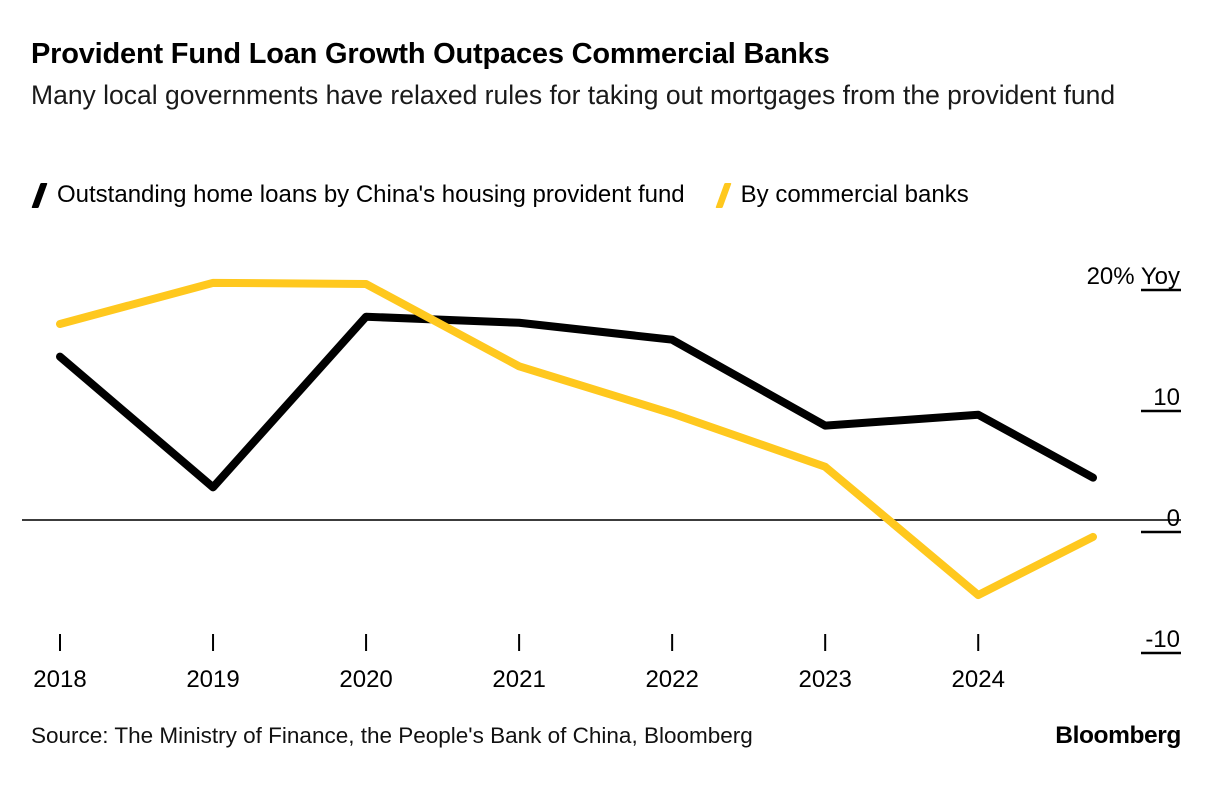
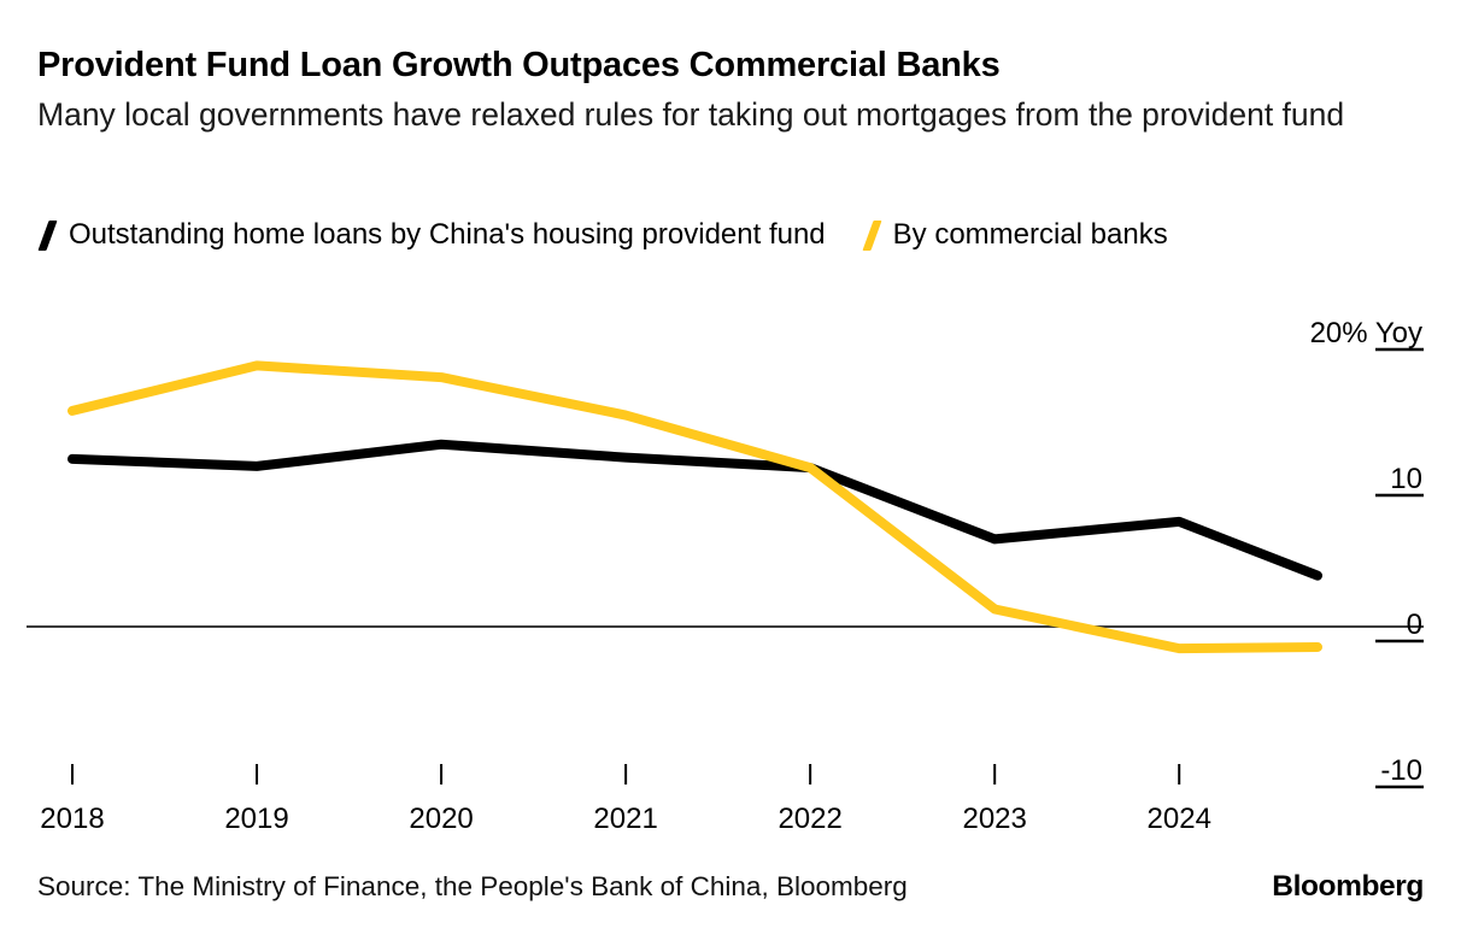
Outstanding home loans by China's housing provident fund/2018: 13.5 -> 11.5
By commercial banks/2018: 16.2 -> 14.8
Outstanding home loans by China's housing provident fund/2019: 2.7 -> 11.0
By commercial banks/2019: 19.6 -> 17.9
Outstanding home loans by China's housing provident fund/2020: 16.8 -> 12.5
By commercial banks/2020: 19.5 -> 17.1
Outstanding home loans by China's housing provident fund/2021: 16.3 -> 11.6
By commercial banks/2021: 12.7 -> 14.5
Outstanding home loans by China's housing provident fund/2022: 14.9 -> 10.9
By commercial banks/2022: 8.8 -> 10.9
Outstanding home loans by China's housing provident fund/2023: 7.8 -> 6.0
By commercial banks/2023: 4.4 -> 1.2
Outstanding home loans by China's housing provident fund/2024: 8.7 -> 7.2
By commercial banks/2024: -6.2 -> -1.5
